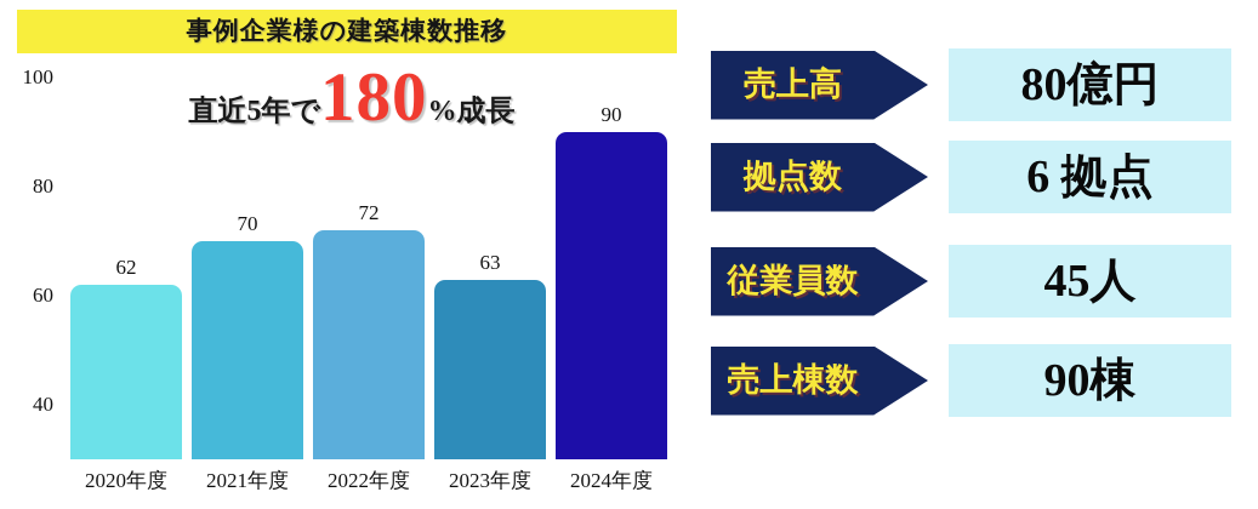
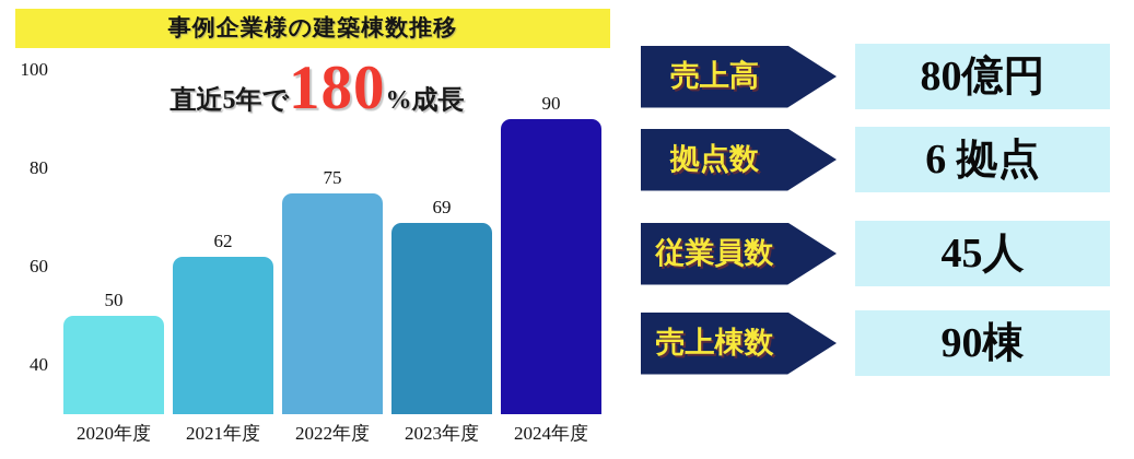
2020年度: 62 -> 50
2021年度: 70 -> 62
2022年度: 72 -> 75
2023年度: 63 -> 69
